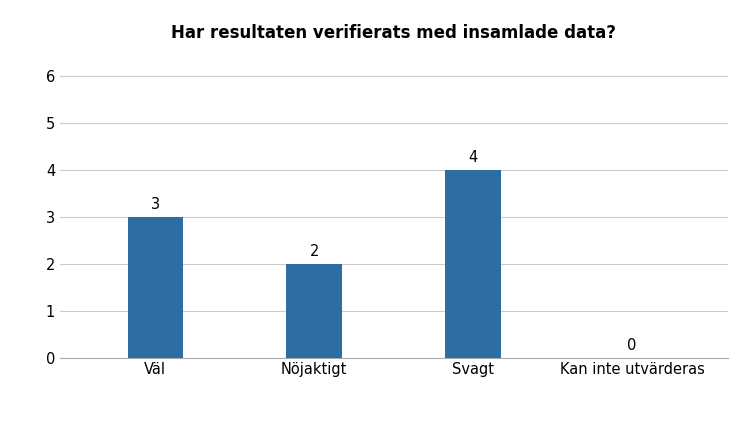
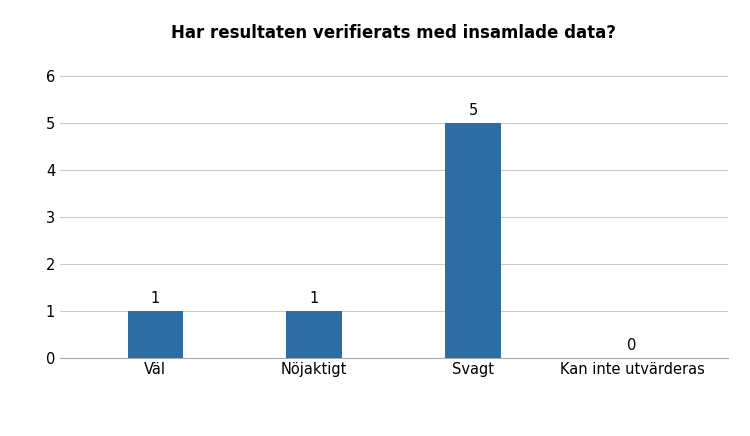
Väl: 3 -> 1
Nöjaktigt: 2 -> 1
Svagt: 4 -> 5
